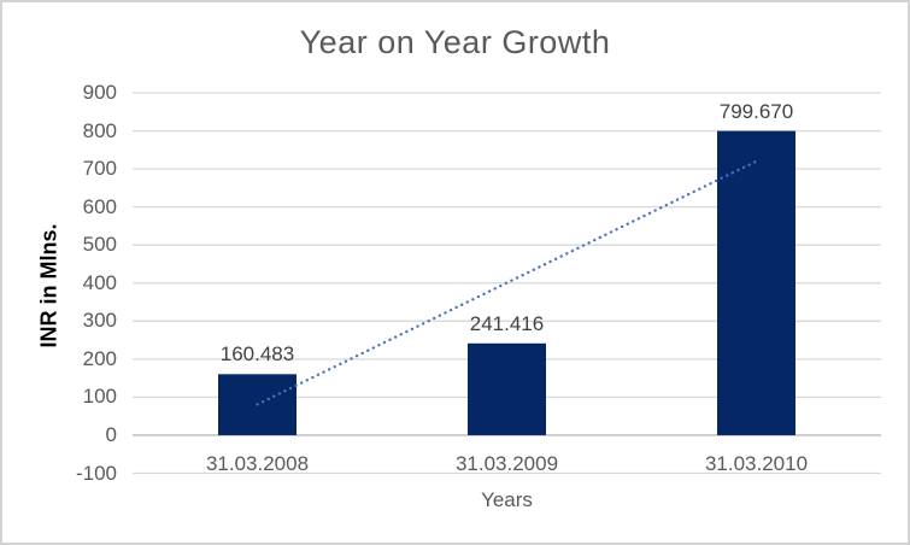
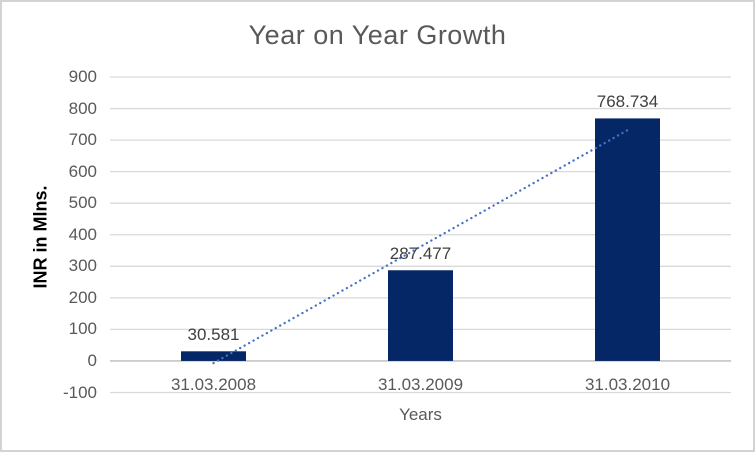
31.03.2008: 160.483 -> 30.581
31.03.2009: 241.416 -> 287.477
31.03.2010: 799.670 -> 768.734
